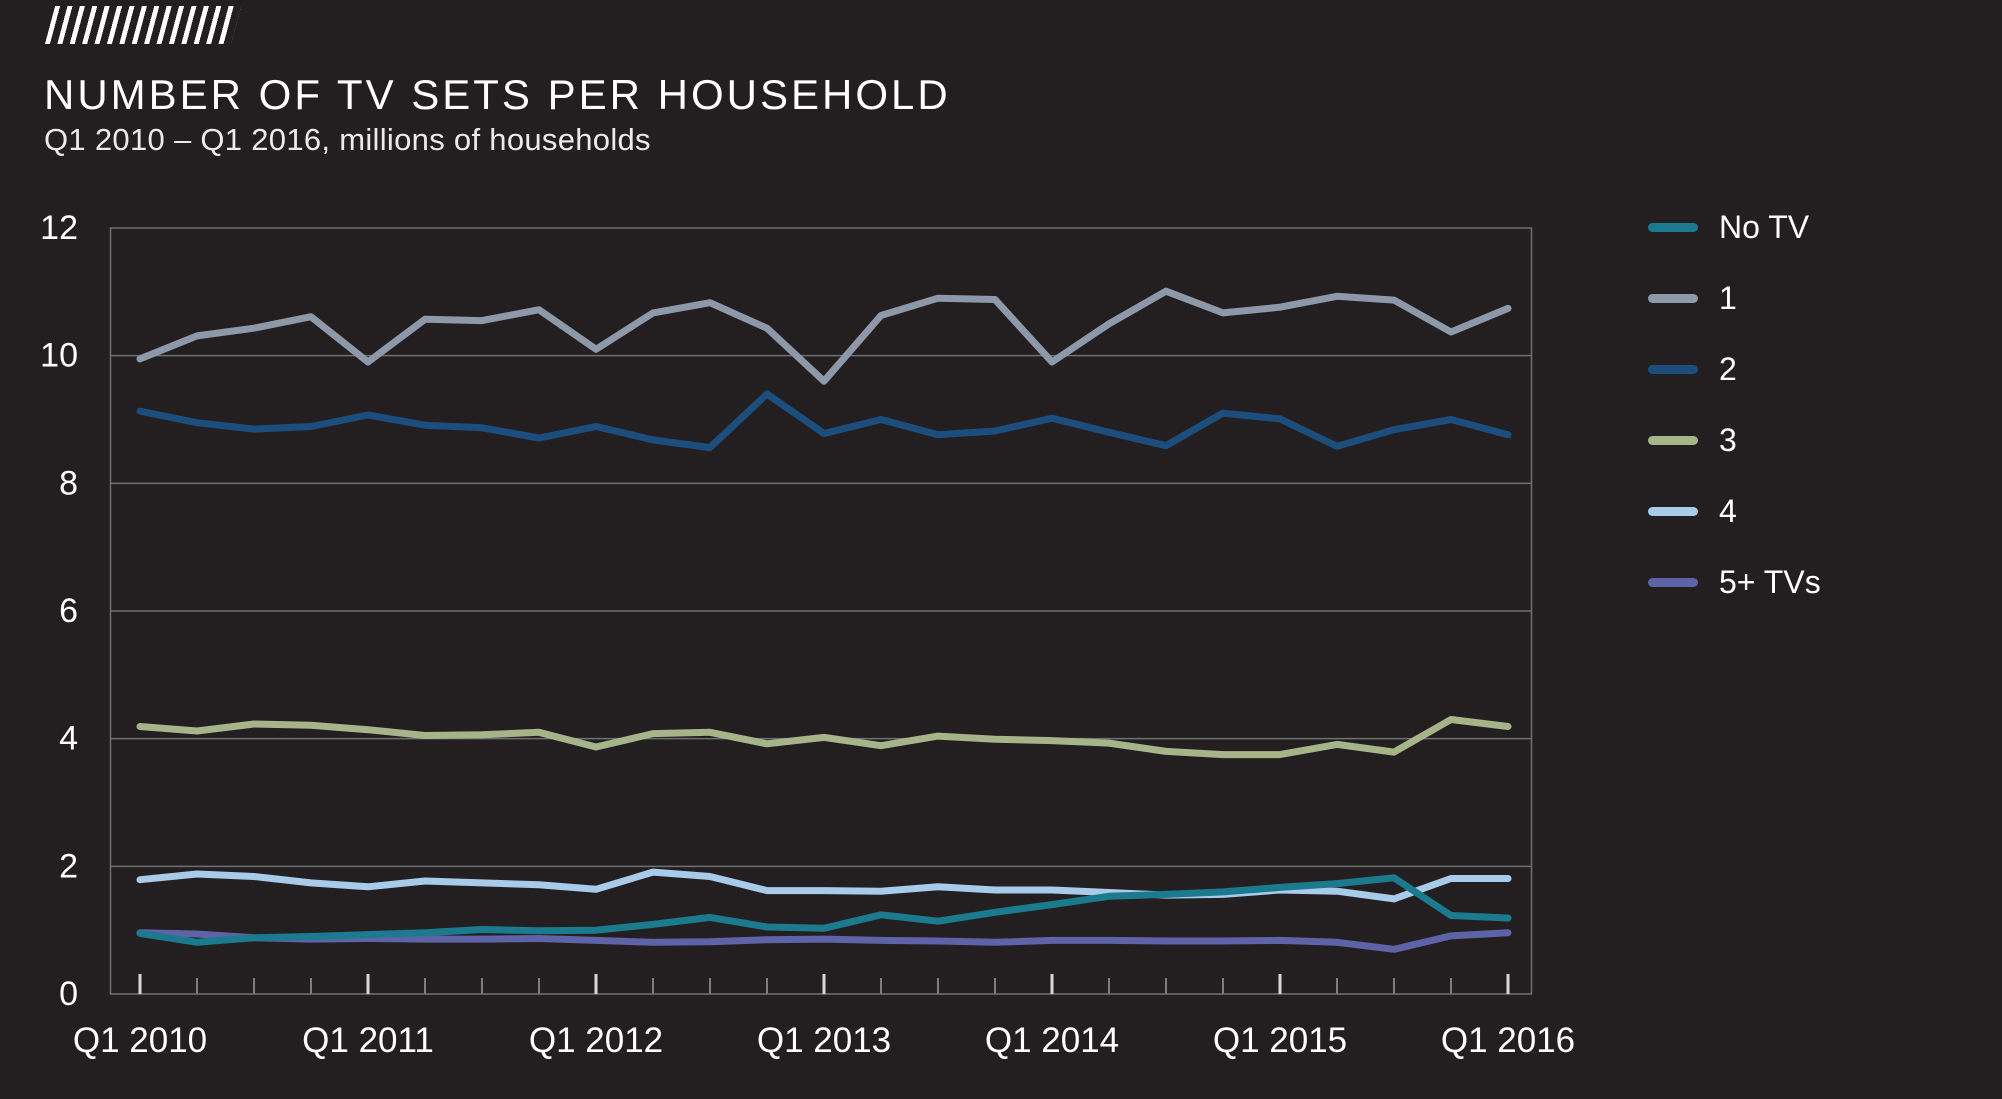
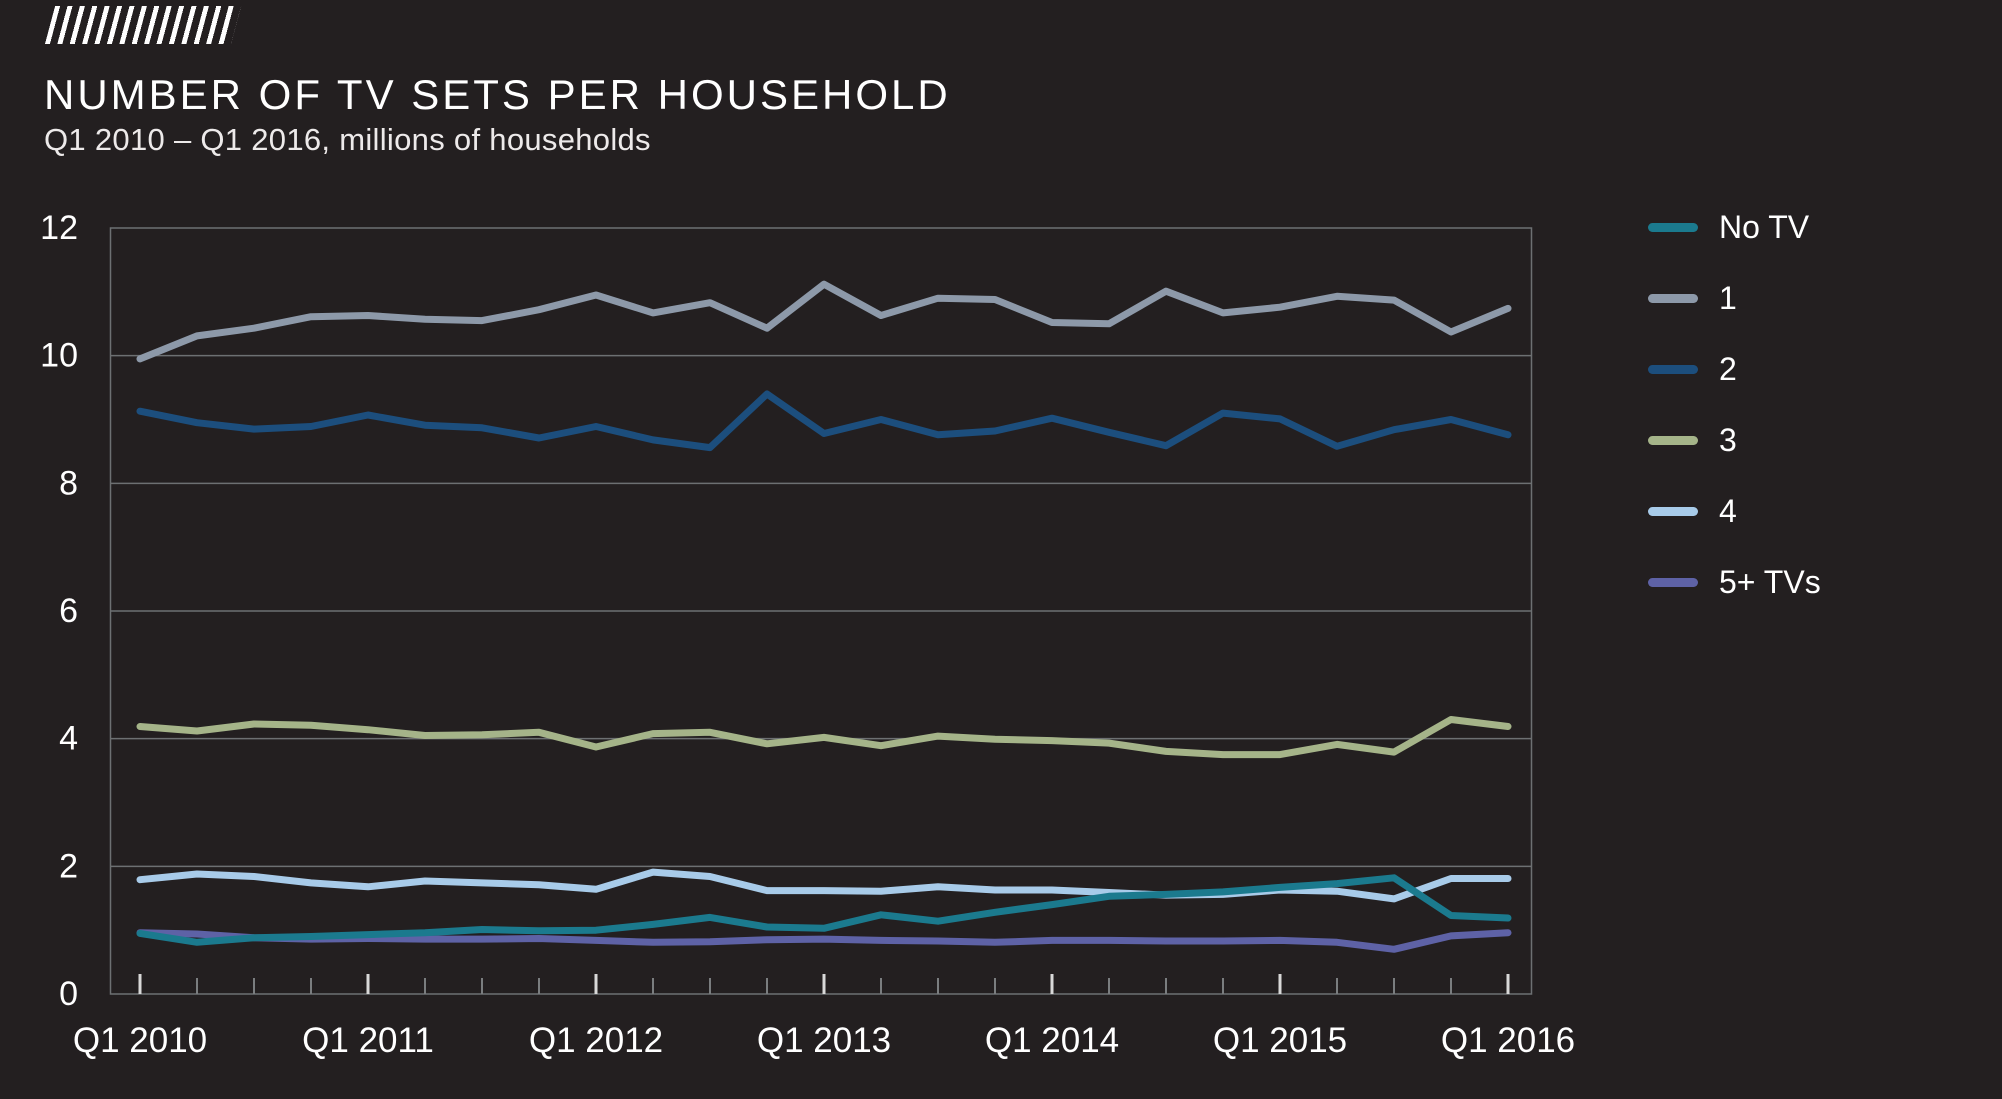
1/Q1 2011: 9.9 -> 10.6
1/Q1 2012: 10.1 -> 10.9
1/Q1 2013: 9.6 -> 11.1
1/Q1 2014: 9.9 -> 10.5
